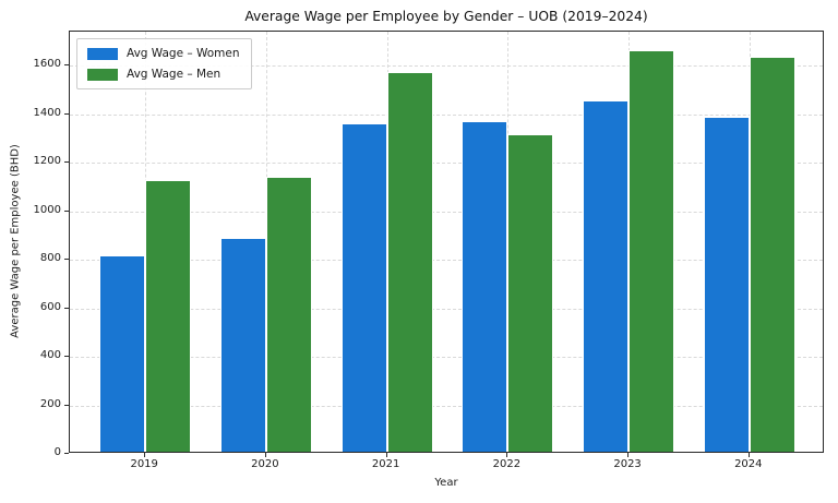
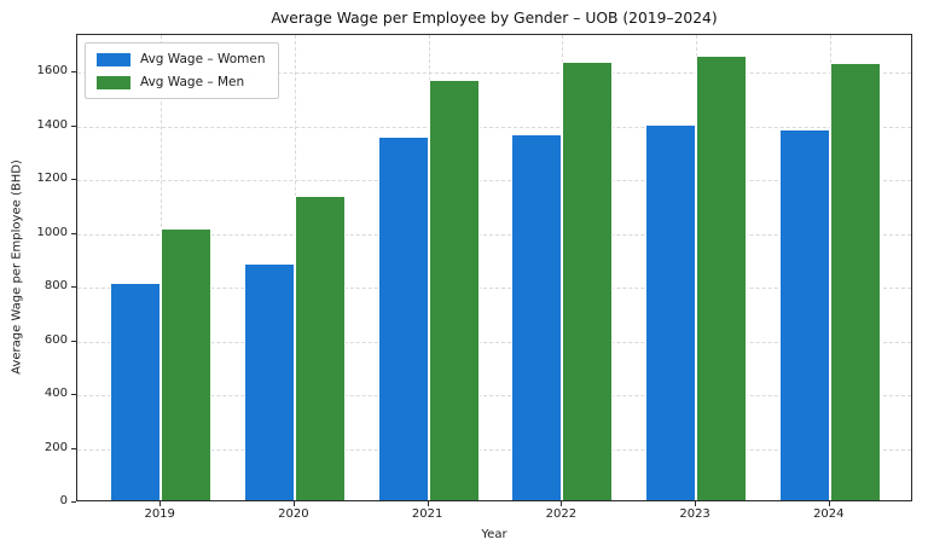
Avg Wage – Men/2019: 1120 -> 1010
Avg Wage – Men/2022: 1310 -> 1630
Avg Wage – Women/2023: 1450 -> 1400
